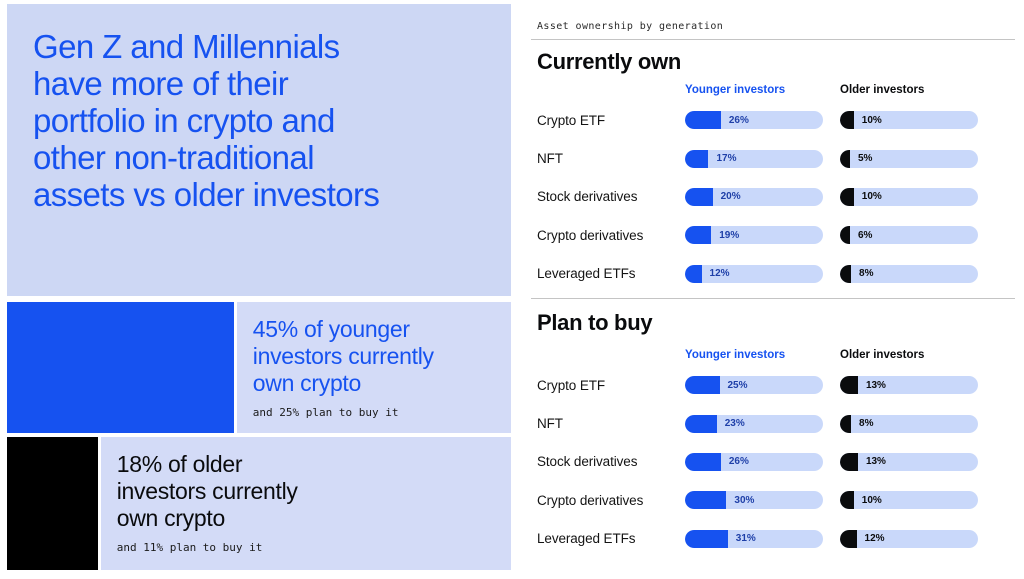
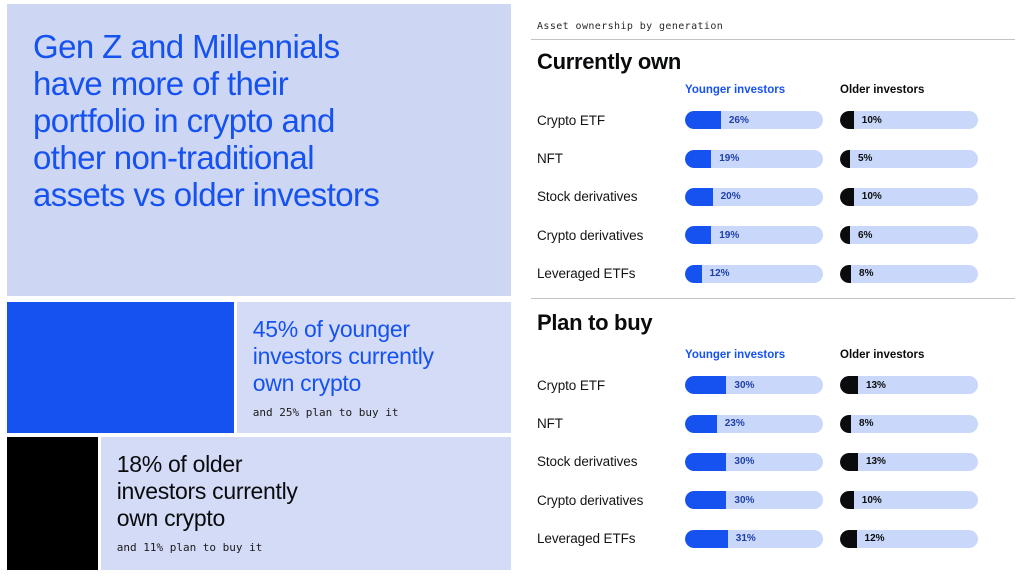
Currently own/Younger investors/NFT: 17% -> 19%
Plan to buy/Younger investors/Crypto ETF: 25% -> 30%
Plan to buy/Younger investors/Stock derivatives: 26% -> 30%
